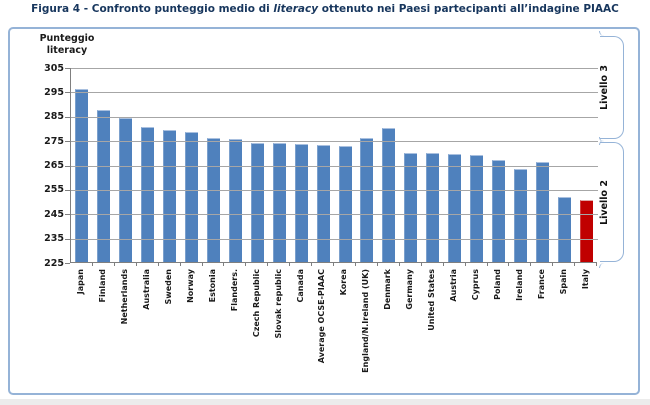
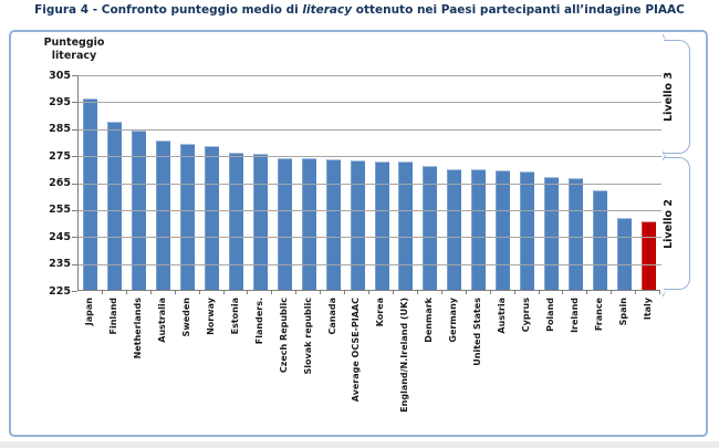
England/N.Ireland (UK): 276 -> 272
Denmark: 280 -> 271
Ireland: 263 -> 266
France: 266 -> 262
